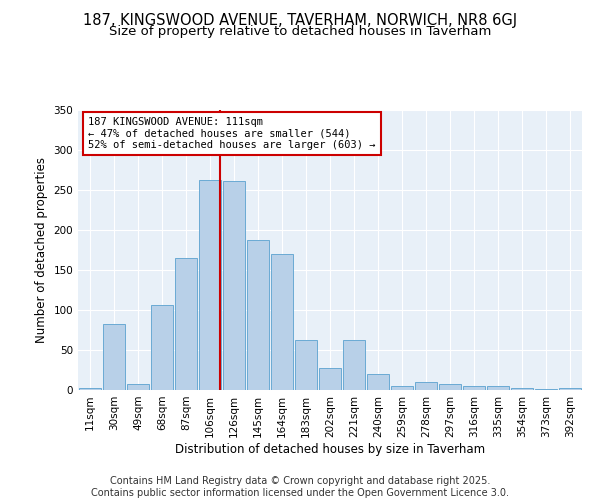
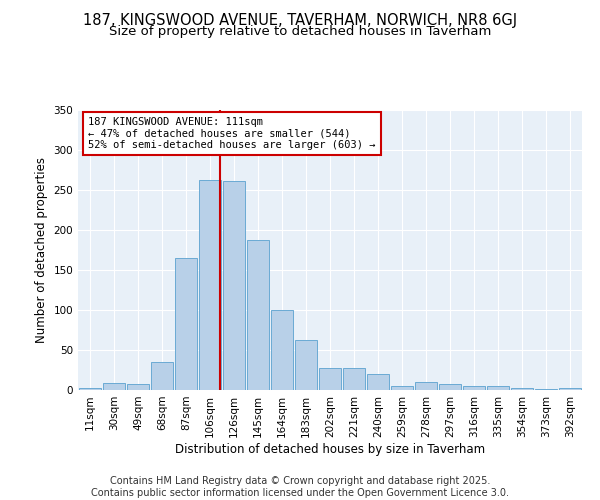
30sqm: 82 -> 9
68sqm: 106 -> 35
164sqm: 170 -> 100
221sqm: 62 -> 28
